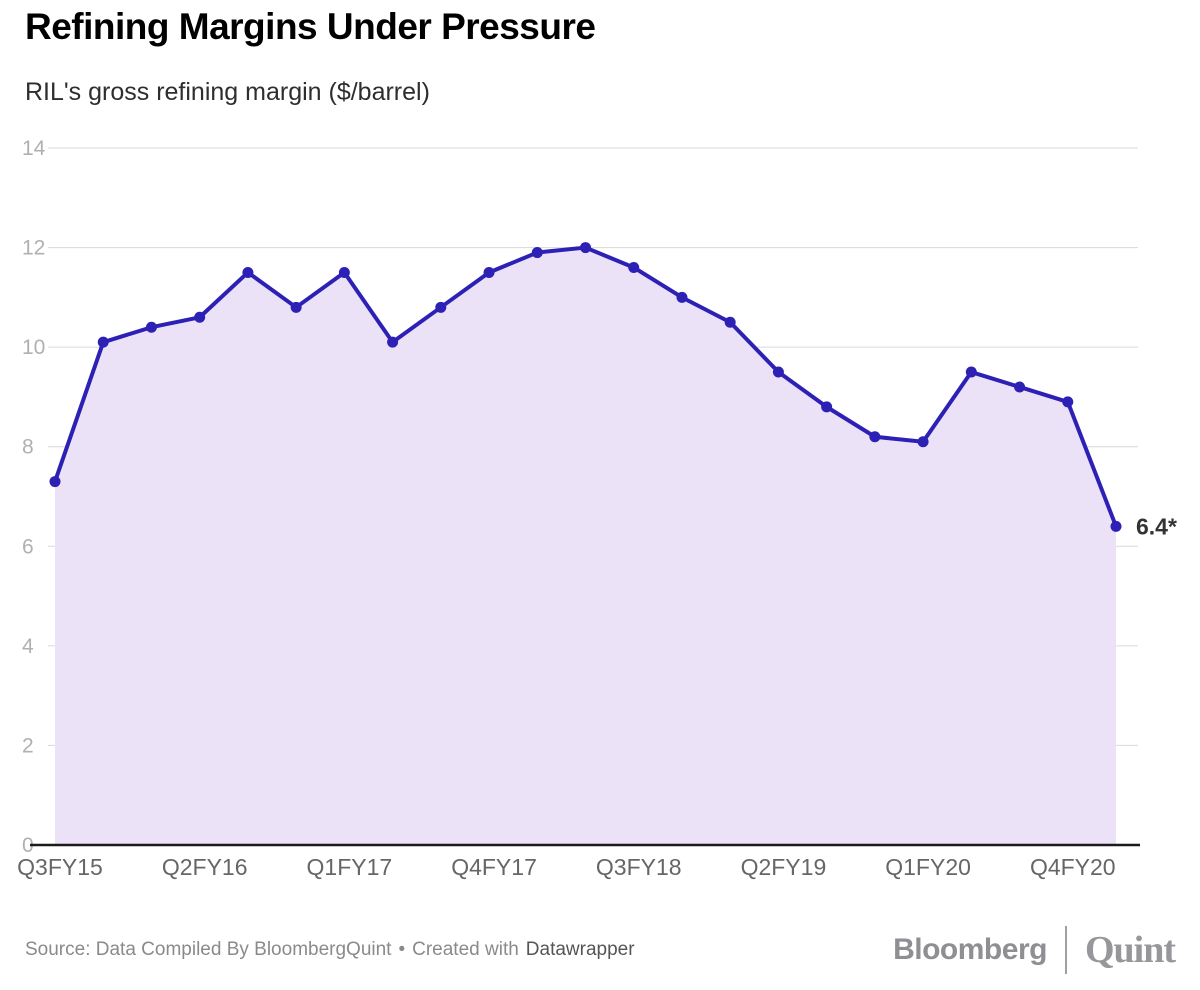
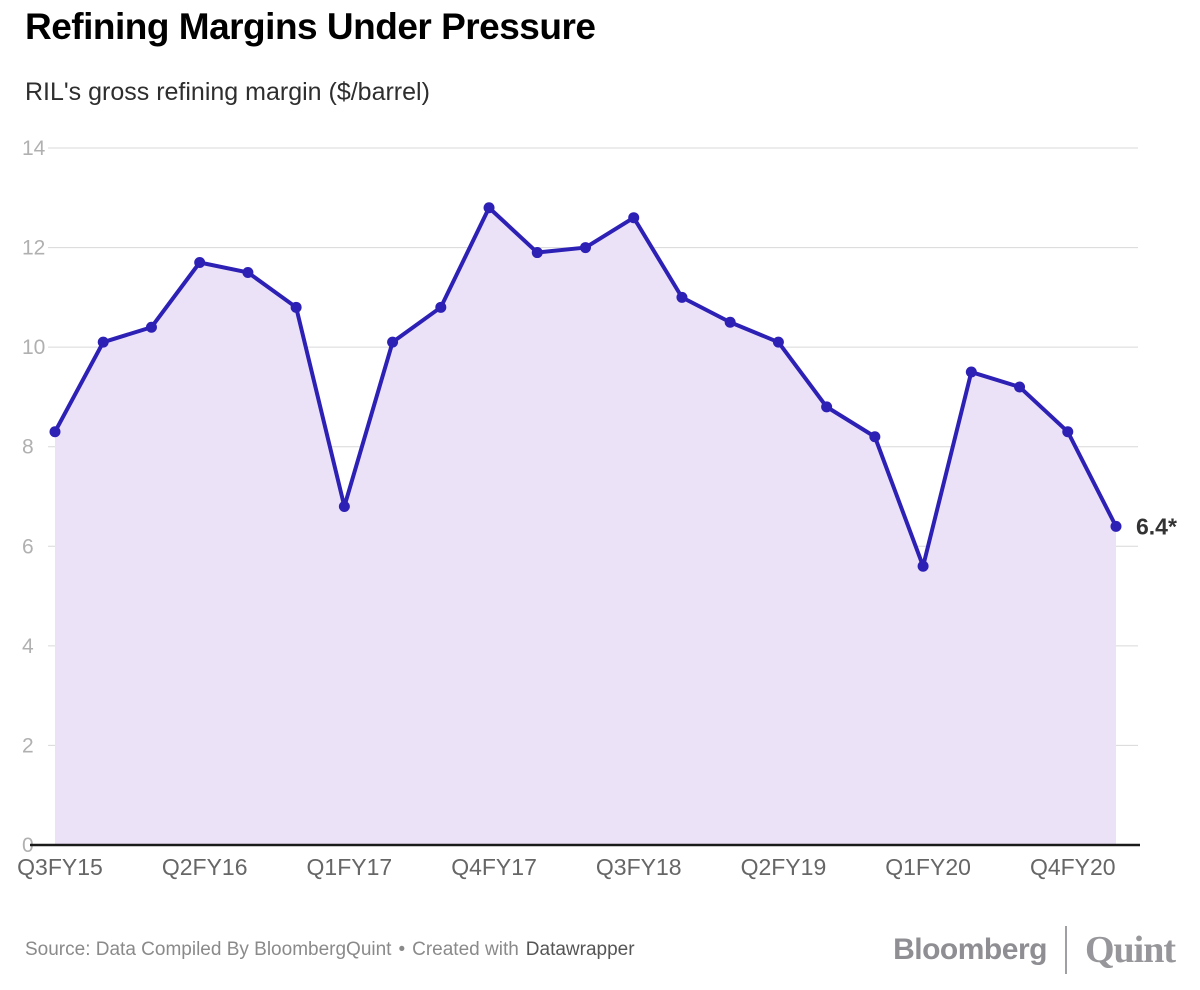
Q3FY15: 7.3 -> 8.3
Q2FY16: 10.6 -> 11.7
Q1FY17: 11.5 -> 6.8
Q4FY17: 11.5 -> 12.8
Q3FY18: 11.6 -> 12.6
Q2FY19: 9.5 -> 10.1
Q1FY20: 8.1 -> 5.6
Q4FY20: 8.9 -> 8.3
